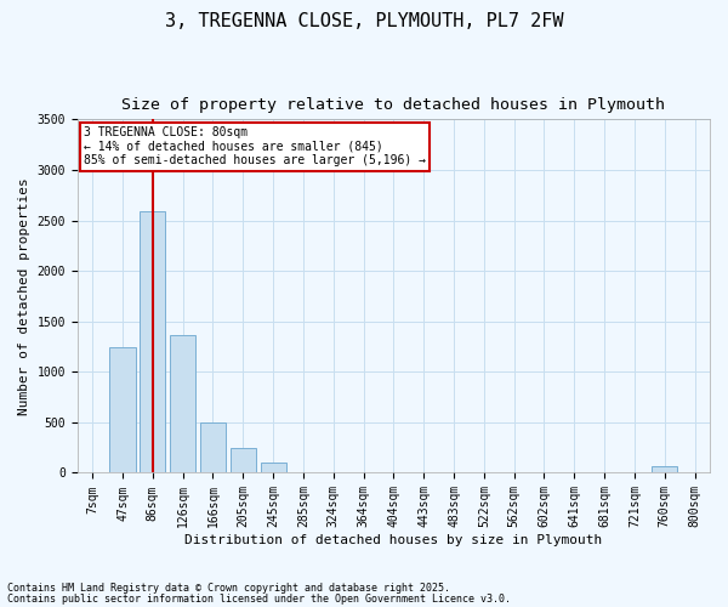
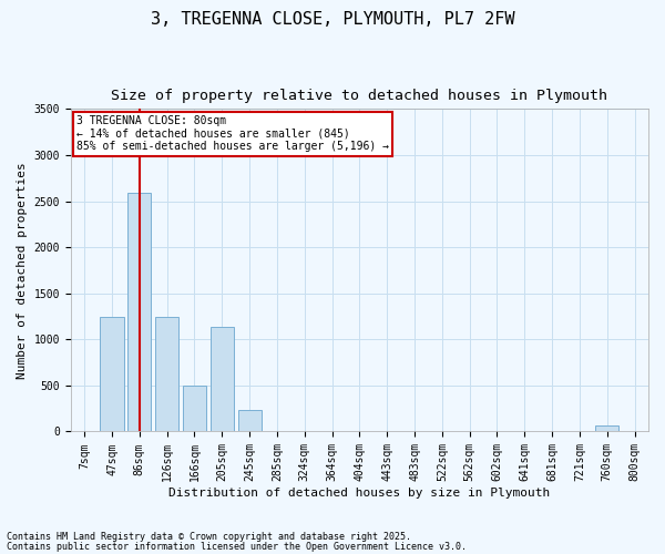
126sqm: 1360 -> 1240
205sqm: 250 -> 1140
245sqm: 100 -> 240
